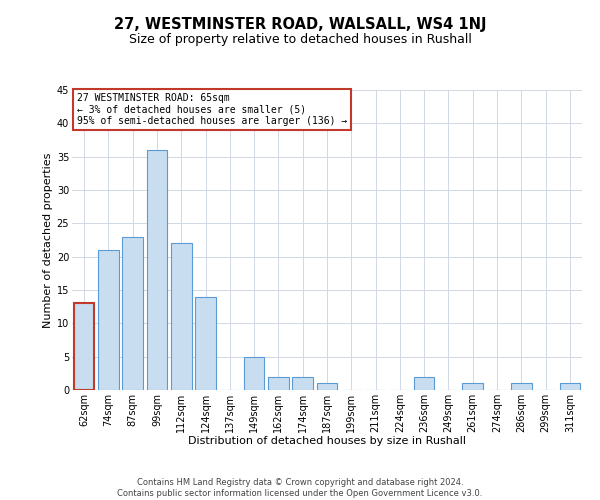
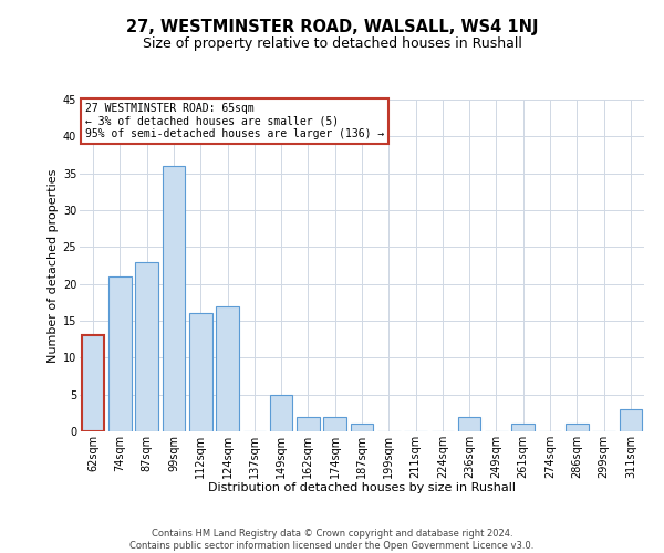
112sqm: 22 -> 16
124sqm: 14 -> 17
311sqm: 1 -> 3
